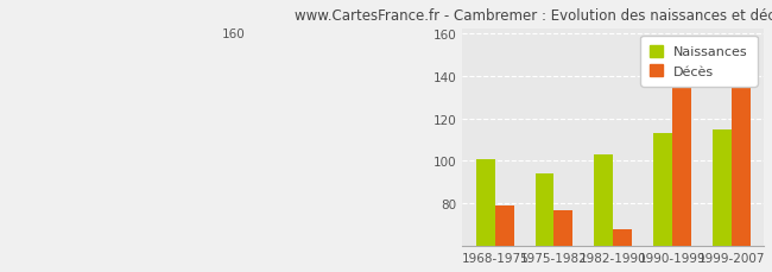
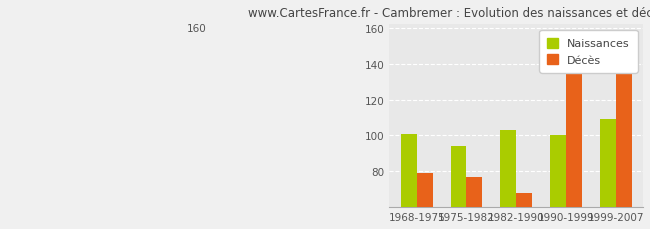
Naissances/1990-1999: 113 -> 100
Naissances/1999-2007: 115 -> 109
